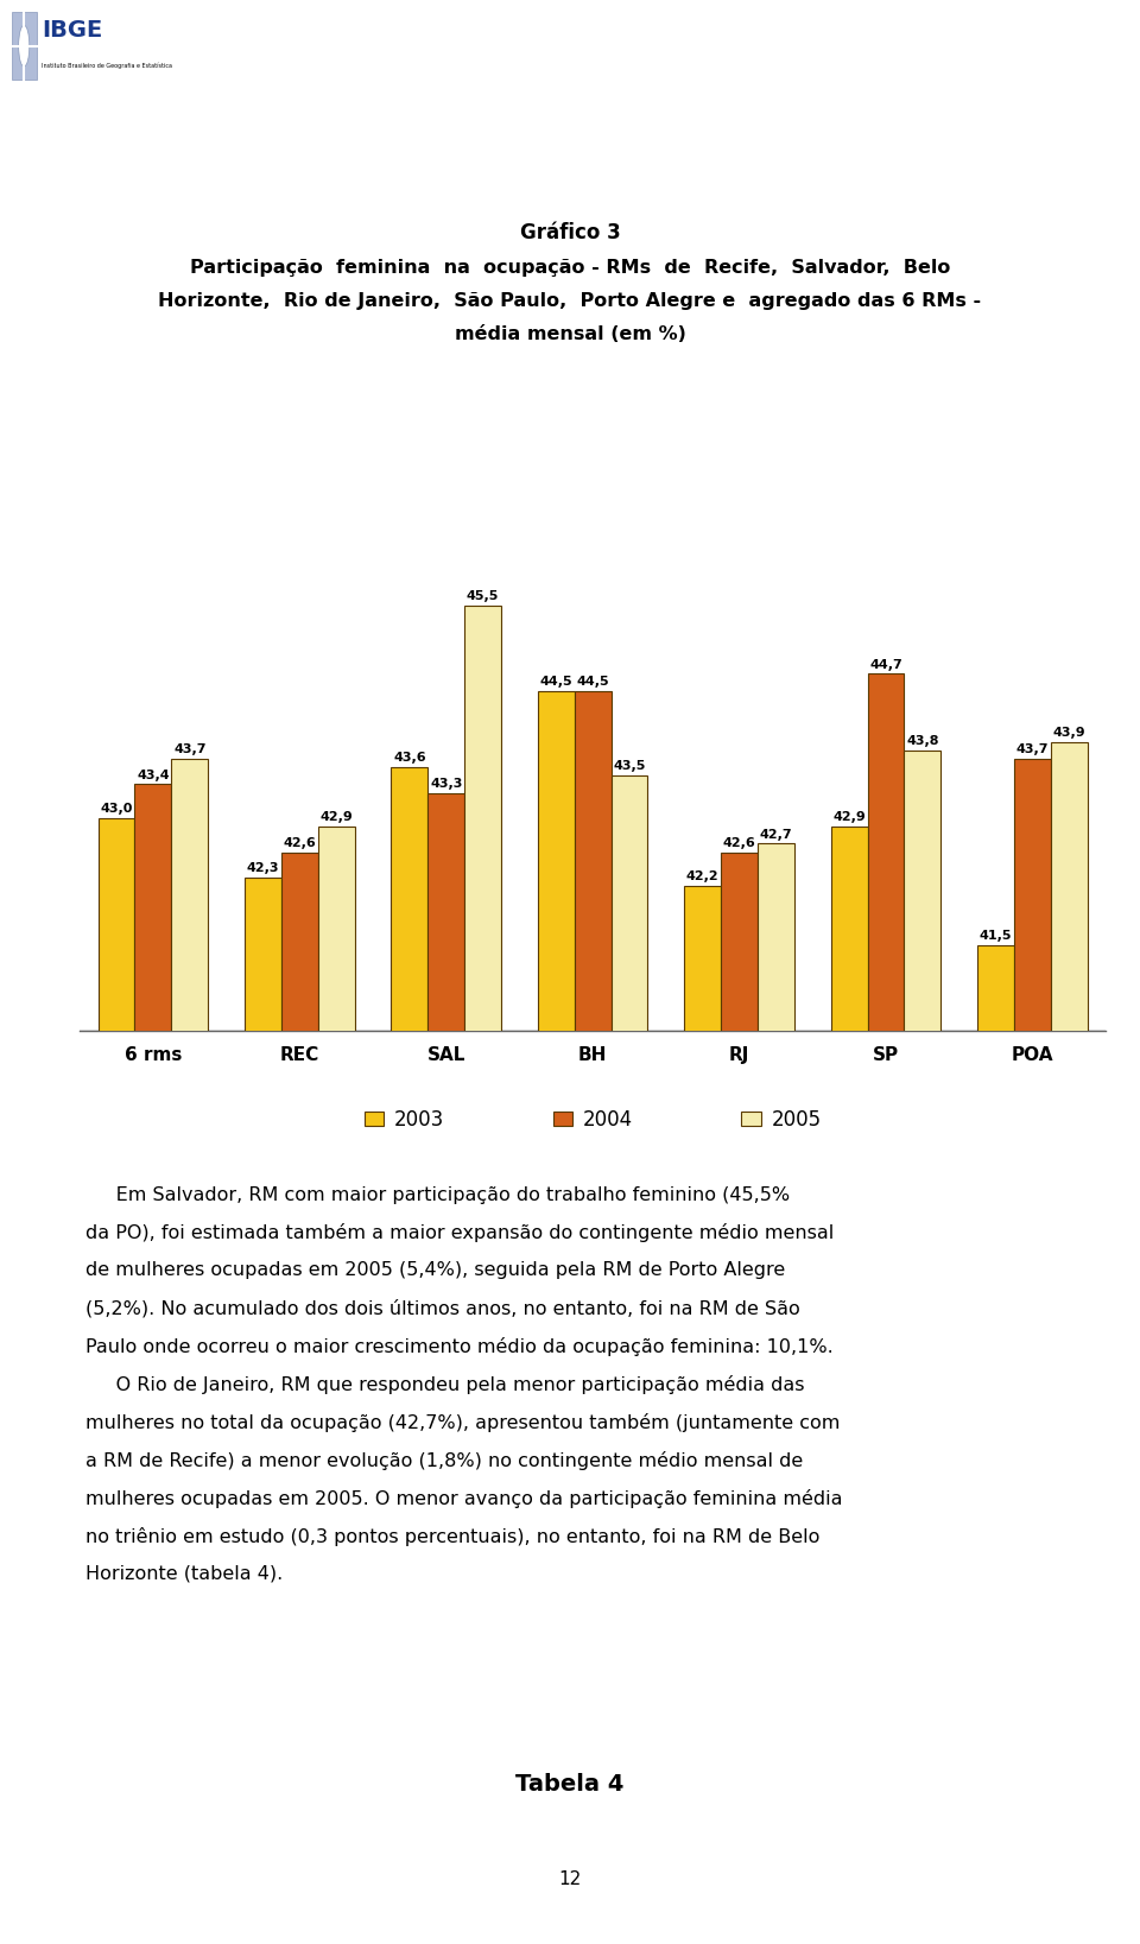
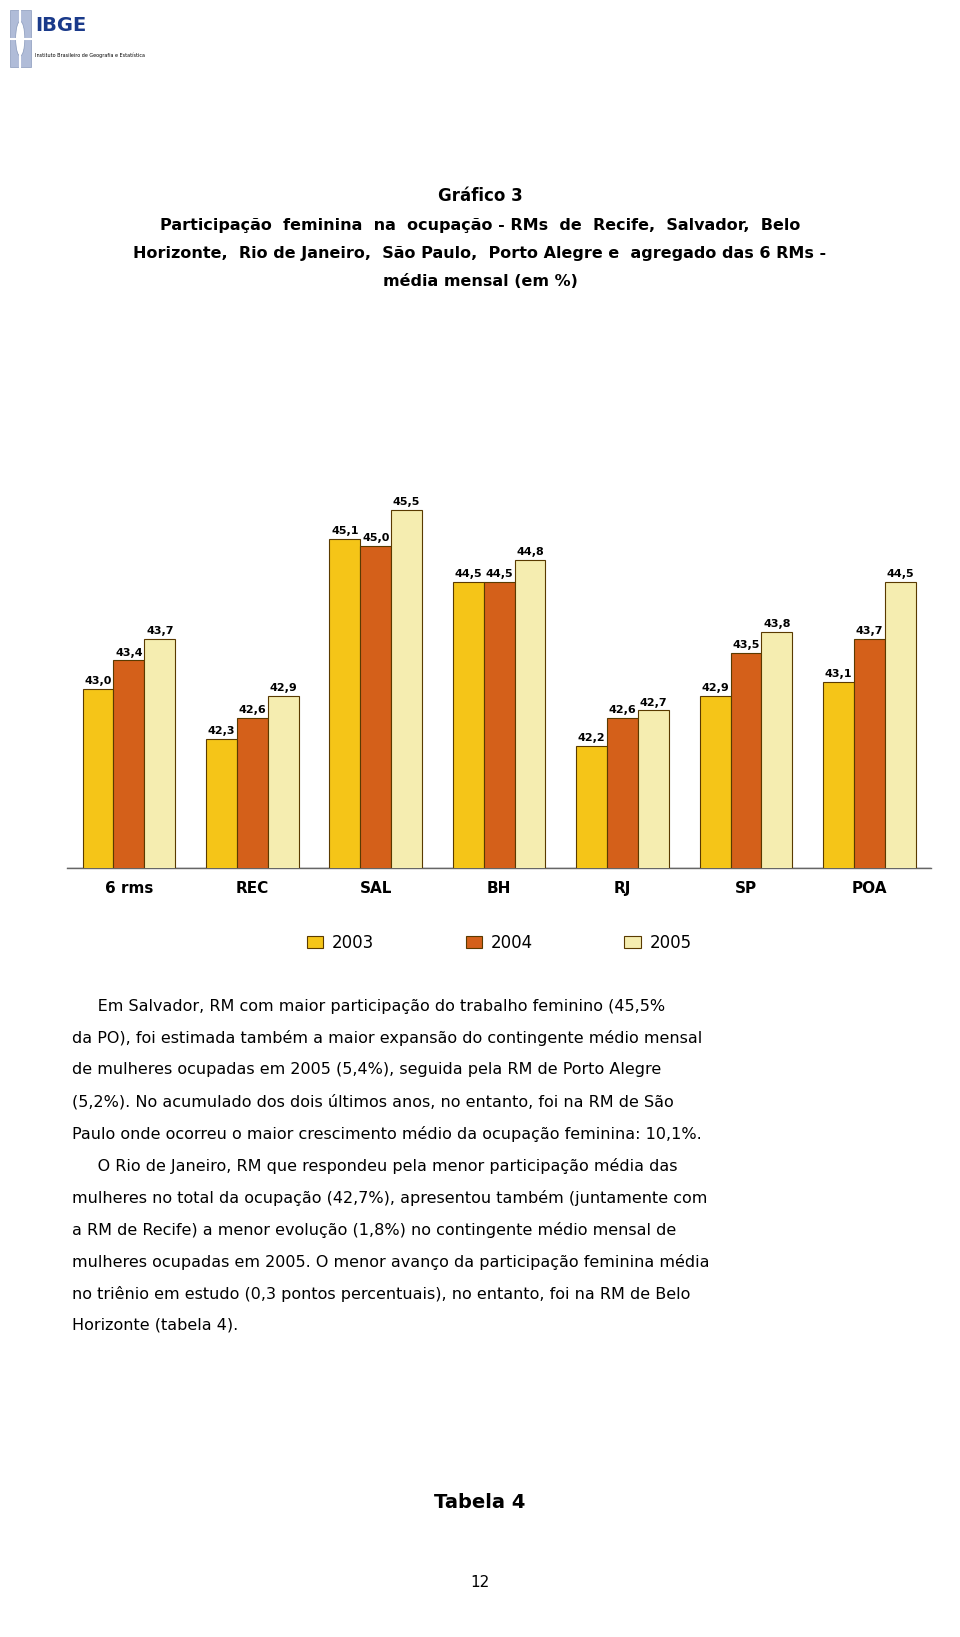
2003/SAL: 43,6 -> 45,1
2004/SAL: 43,3 -> 45,0
2005/BH: 43,5 -> 44,8
2004/SP: 44,7 -> 43,5
2003/POA: 41,5 -> 43,1
2005/POA: 43,9 -> 44,5
